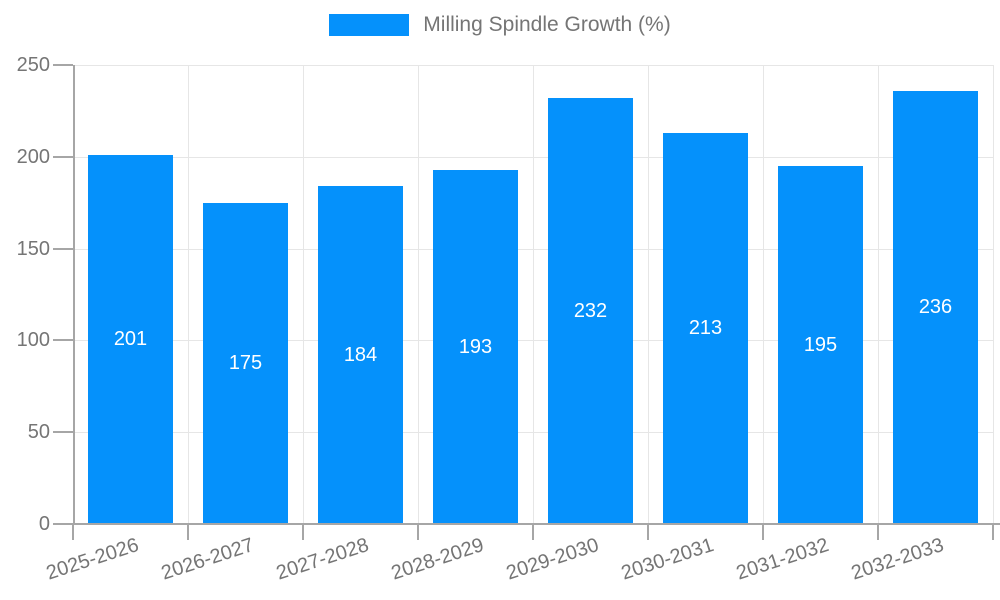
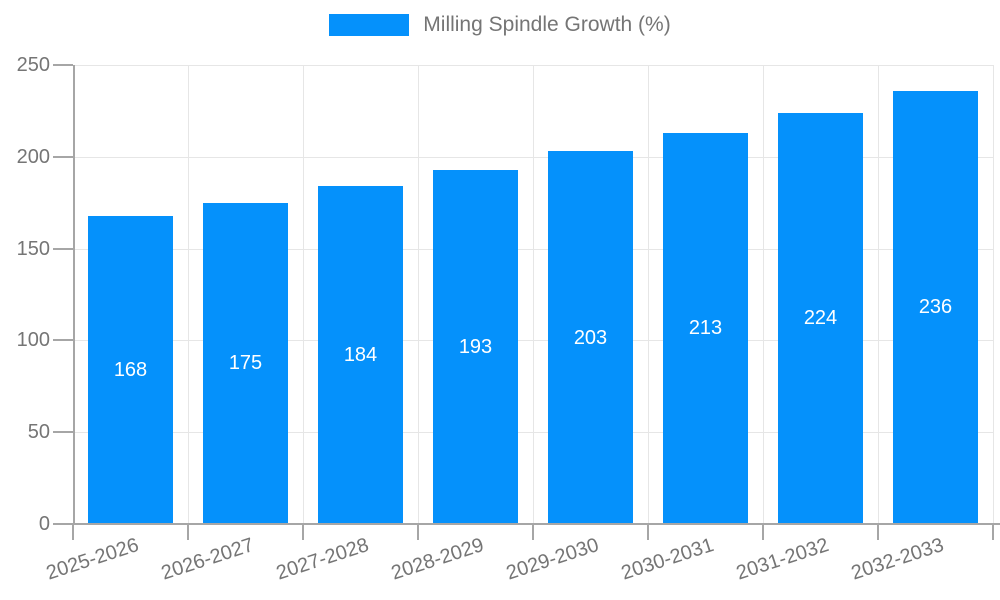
2025-2026: 201 -> 168
2029-2030: 232 -> 203
2031-2032: 195 -> 224
